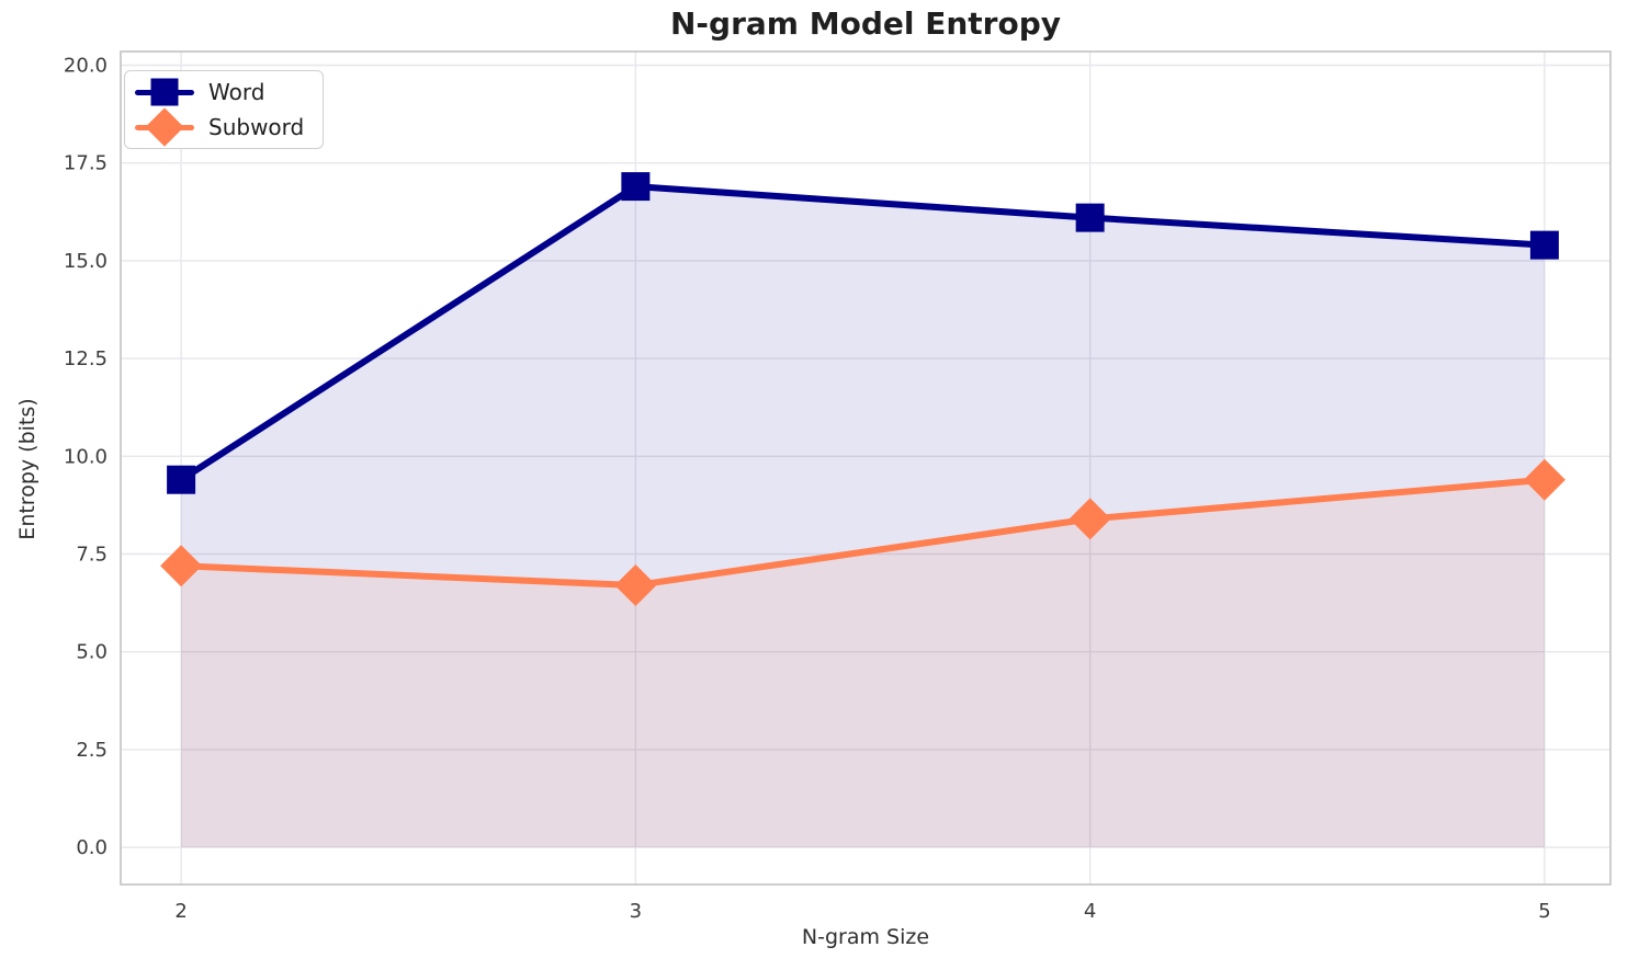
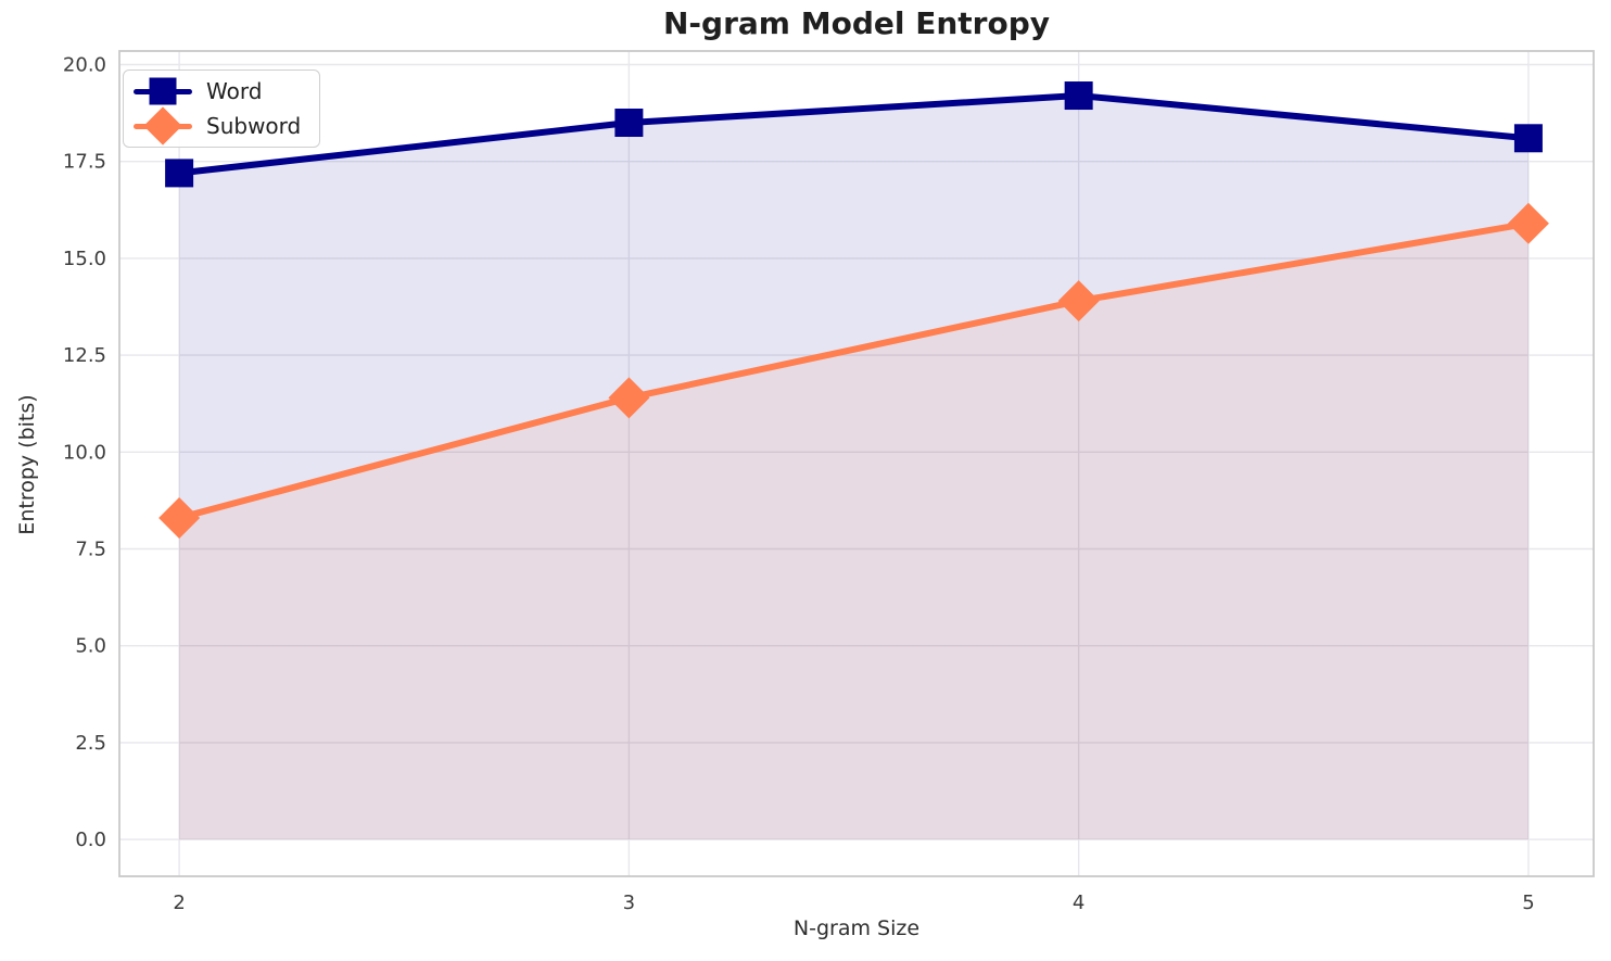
Word/2: 9.4 -> 17.2
Subword/2: 7.2 -> 8.3
Word/3: 16.9 -> 18.5
Subword/3: 6.7 -> 11.4
Word/4: 16.1 -> 19.2
Subword/4: 8.4 -> 13.9
Word/5: 15.4 -> 18.1
Subword/5: 9.4 -> 15.9
